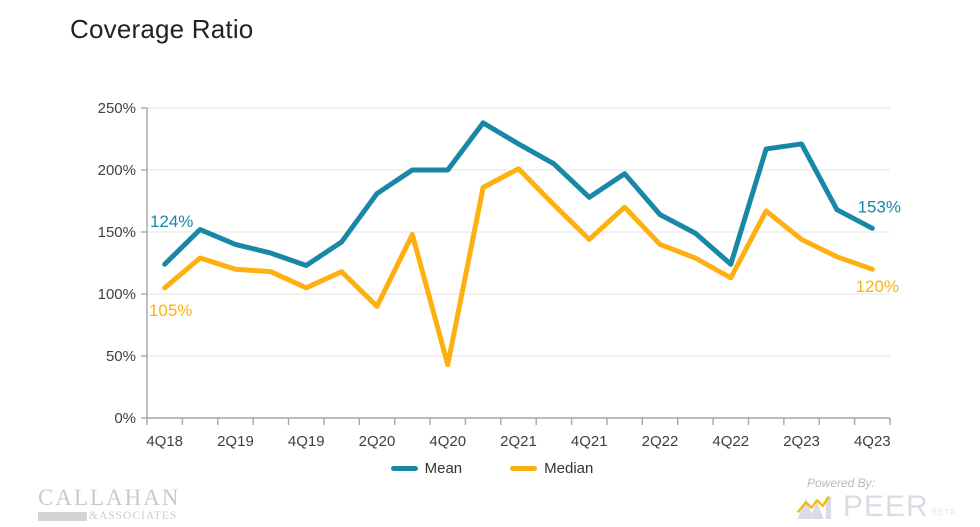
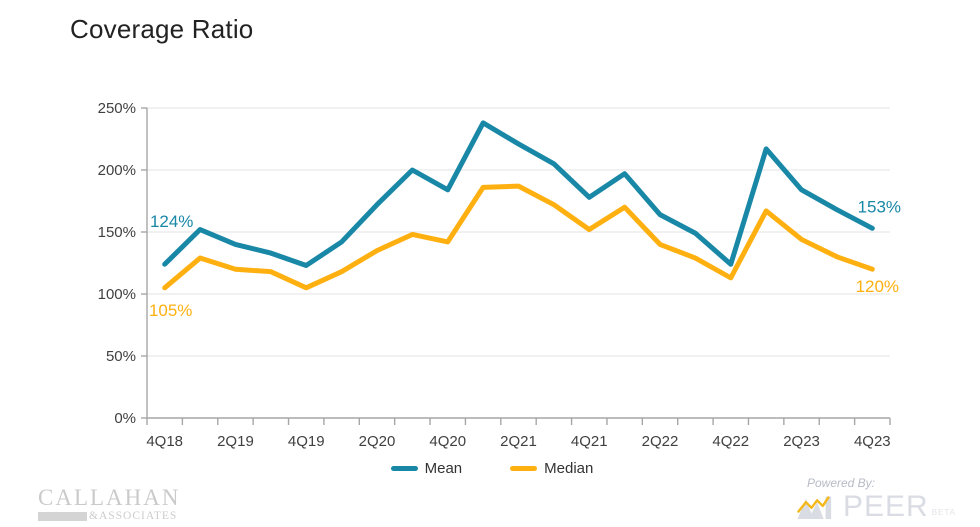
Mean/2Q20: 181% -> 172%
Median/2Q20: 90% -> 135%
Mean/4Q20: 200% -> 184%
Median/4Q20: 43% -> 142%
Median/2Q21: 201% -> 187%
Median/4Q21: 144% -> 152%
Mean/2Q23: 221% -> 184%
